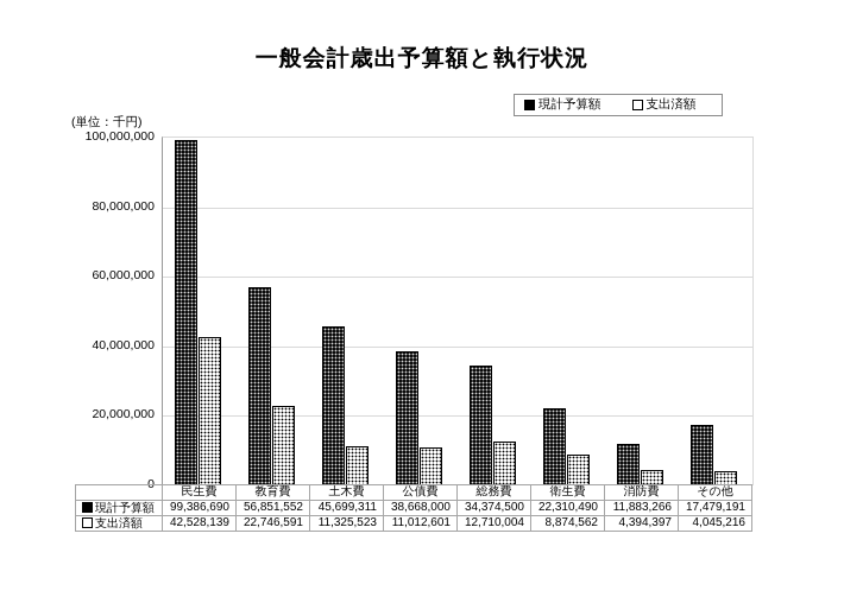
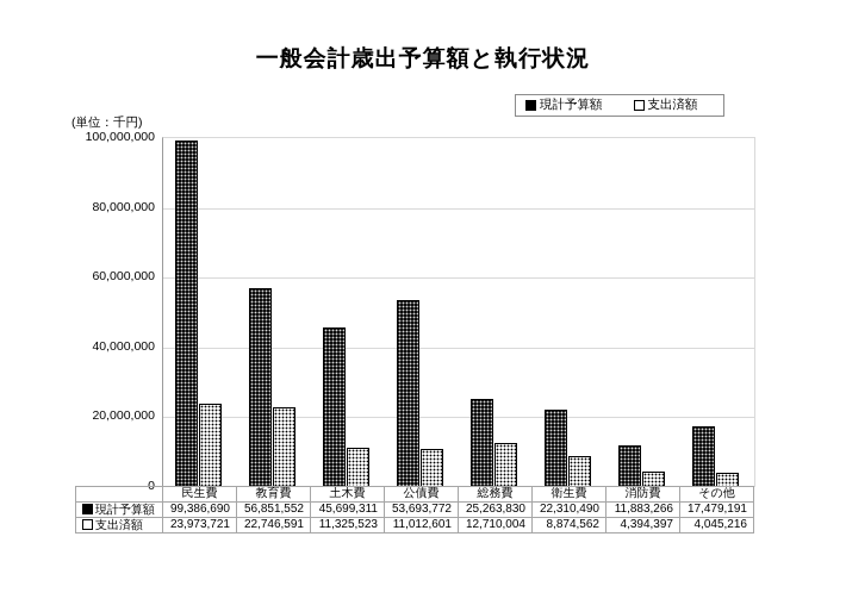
支出済額/民生費: 42,528,139 -> 23,973,721
現計予算額/公債費: 38,668,000 -> 53,693,772
現計予算額/総務費: 34,374,500 -> 25,263,830
